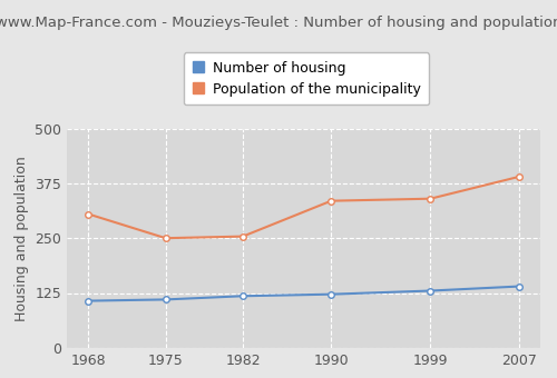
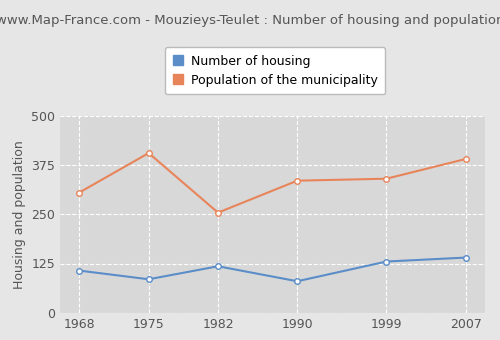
Number of housing/1975: 110 -> 85
Population of the municipality/1975: 250 -> 405
Number of housing/1990: 122 -> 80
